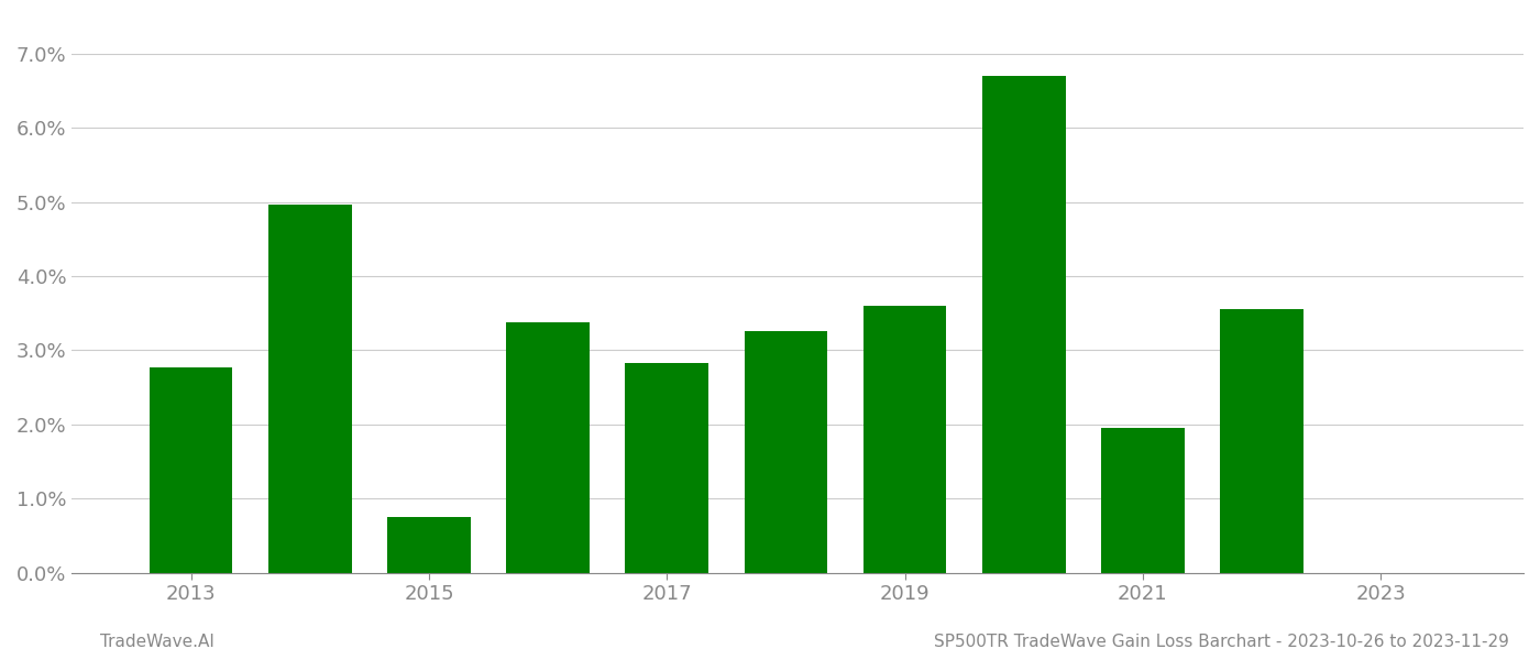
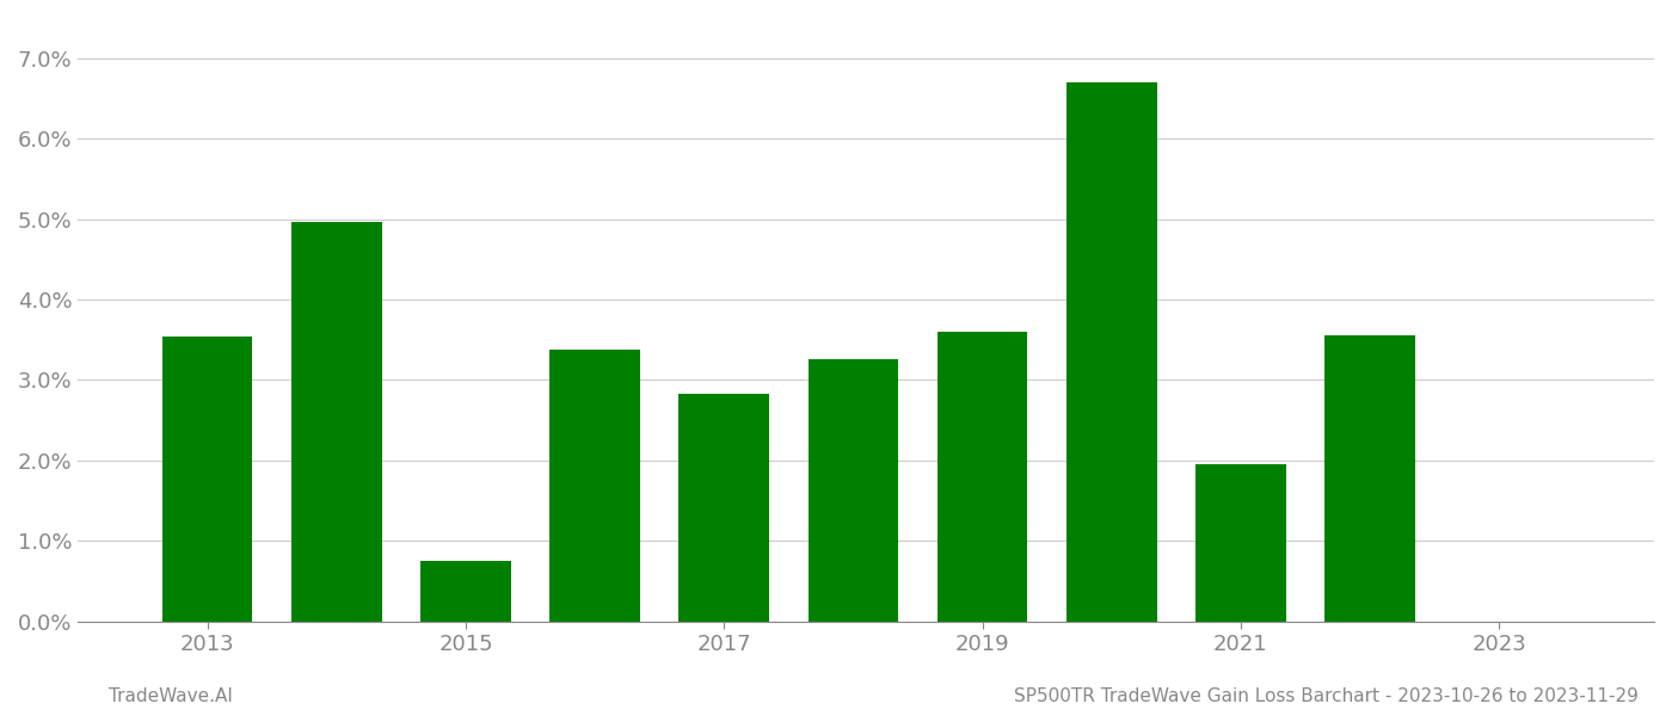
2013: 2.77% -> 3.54%
